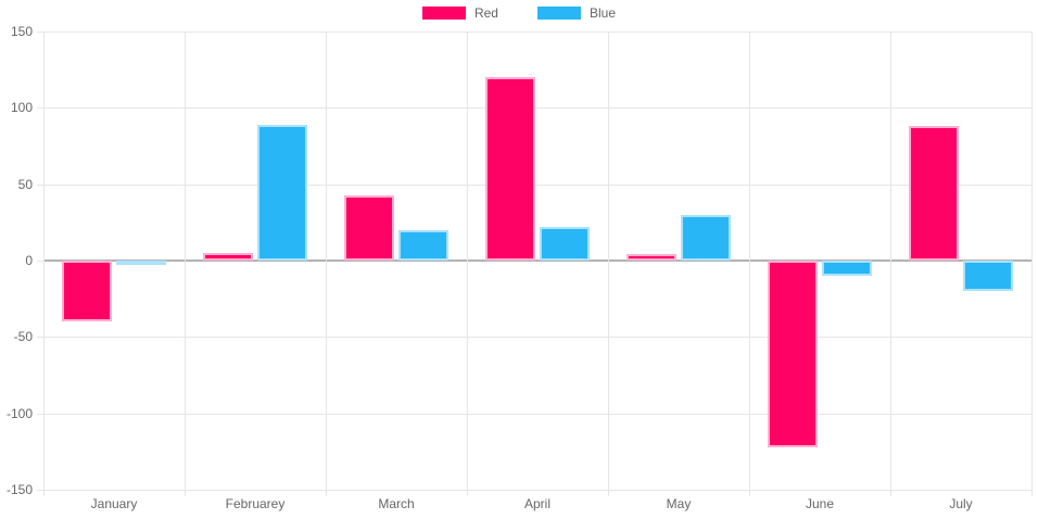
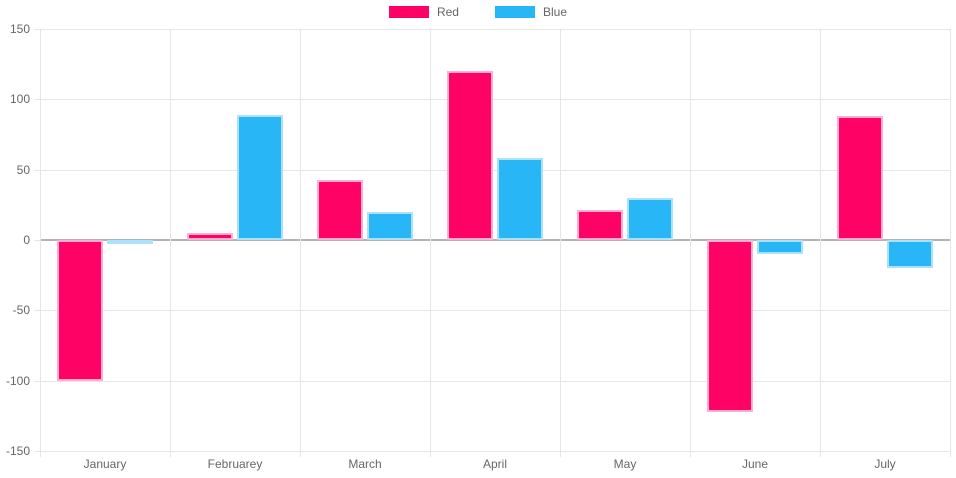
Red/January: -40 -> -100
Blue/April: 22 -> 58
Red/May: 4 -> 21
